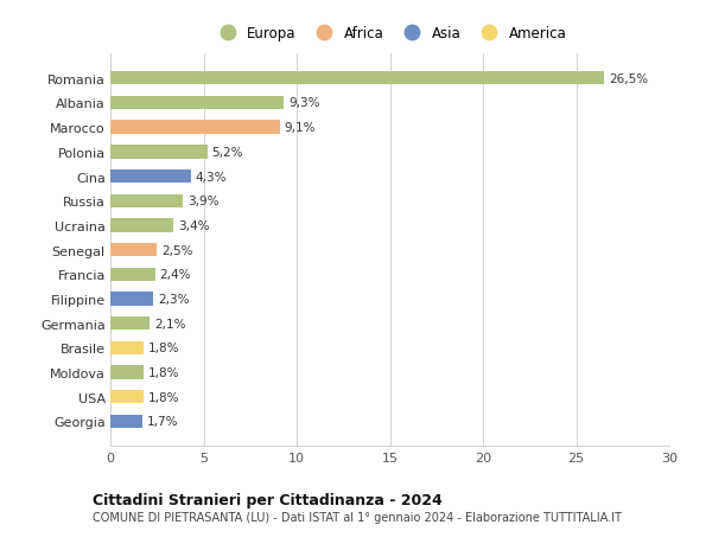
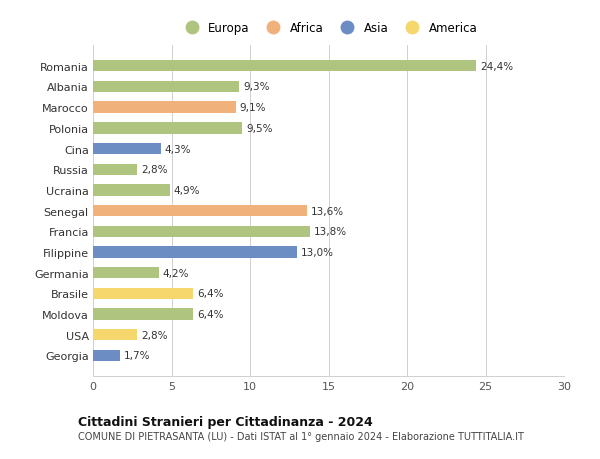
Romania: 26,5% -> 24,4%
Polonia: 5,2% -> 9,5%
Russia: 3,9% -> 2,8%
Ucraina: 3,4% -> 4,9%
Senegal: 2,5% -> 13,6%
Francia: 2,4% -> 13,8%
Filippine: 2,3% -> 13,0%
Germania: 2,1% -> 4,2%
Brasile: 1,8% -> 6,4%
Moldova: 1,8% -> 6,4%
USA: 1,8% -> 2,8%
